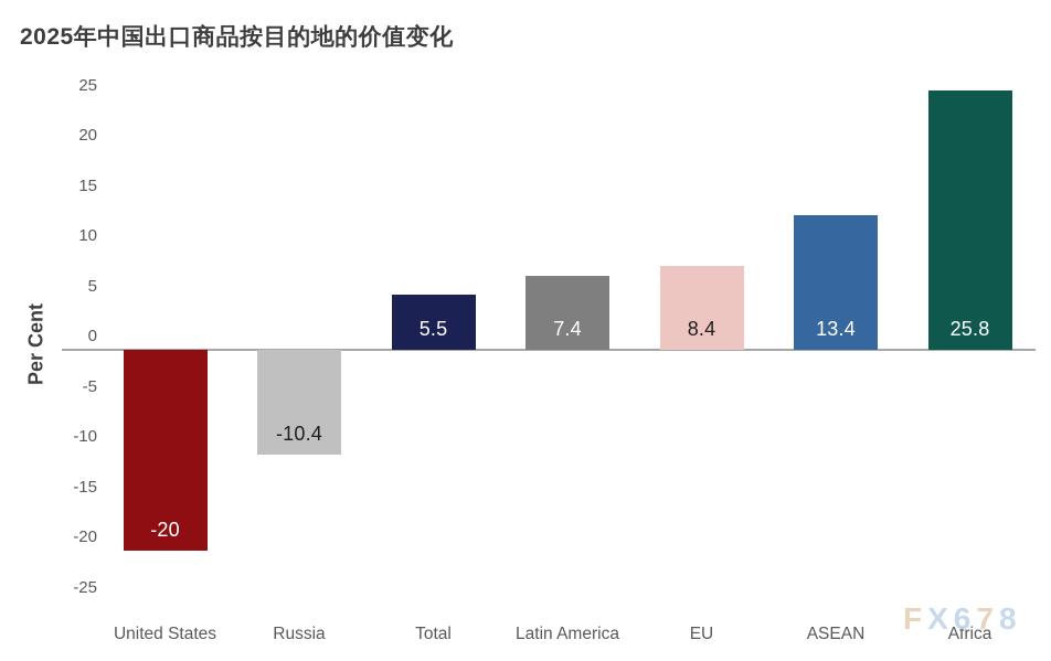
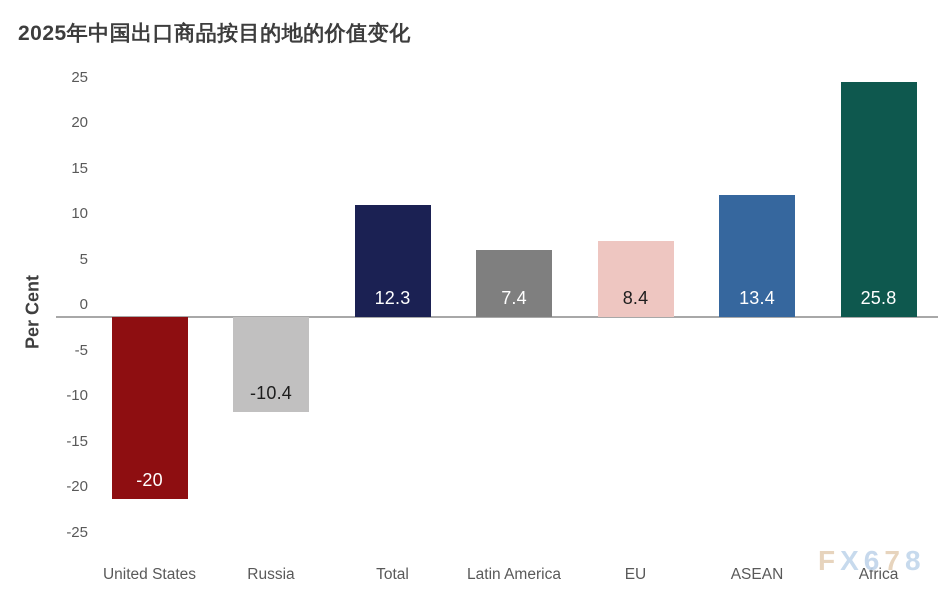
Total: 5.5 -> 12.3
